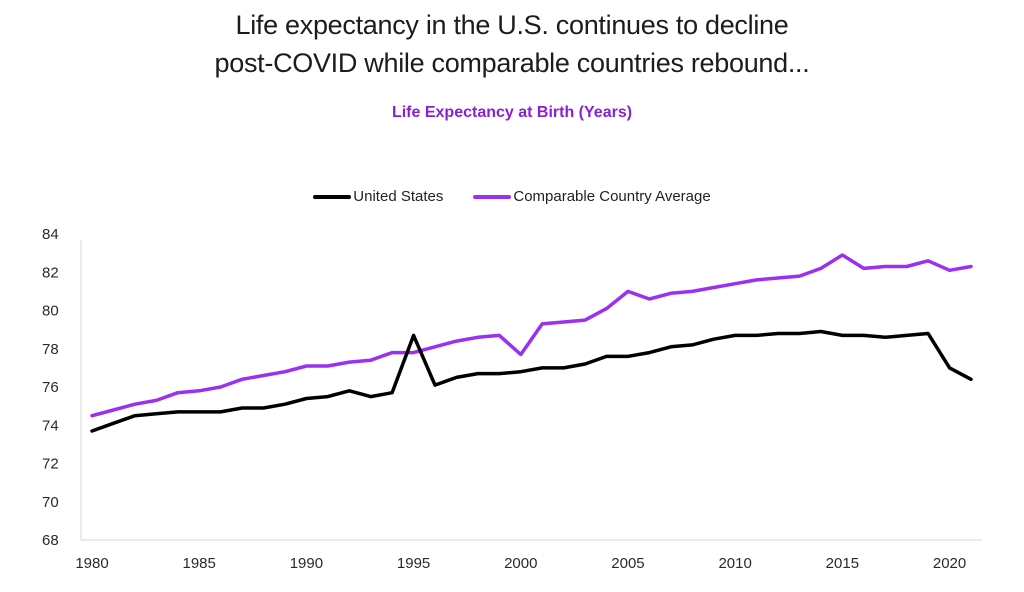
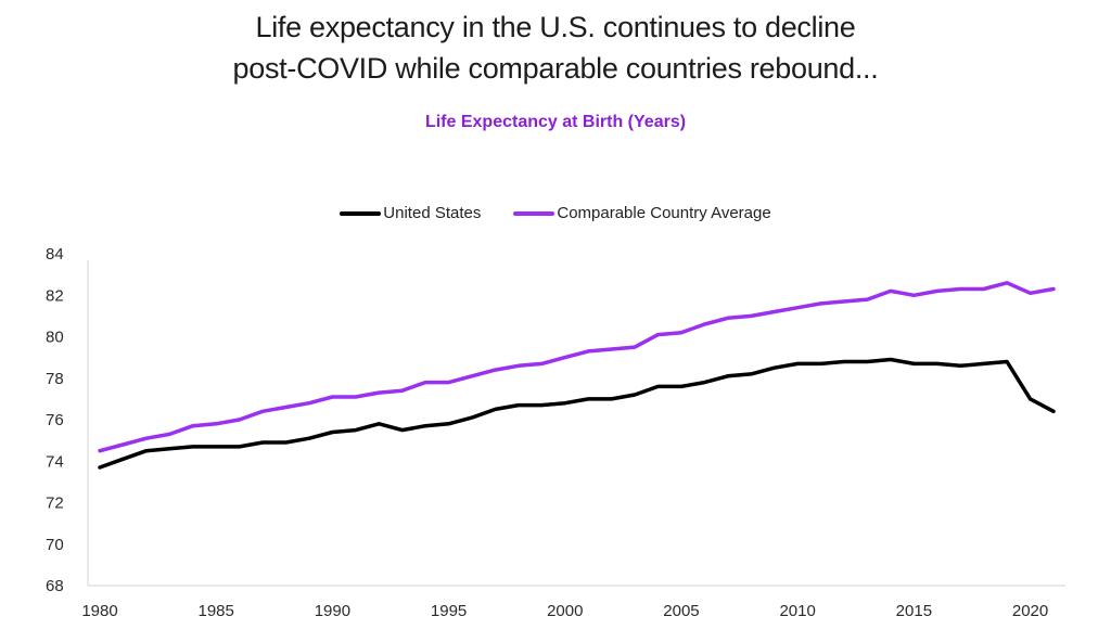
United States/1995: 78.7 -> 75.8
Comparable Country Average/2000: 77.7 -> 79.0
Comparable Country Average/2005: 81.0 -> 80.2
Comparable Country Average/2015: 82.9 -> 82.0
